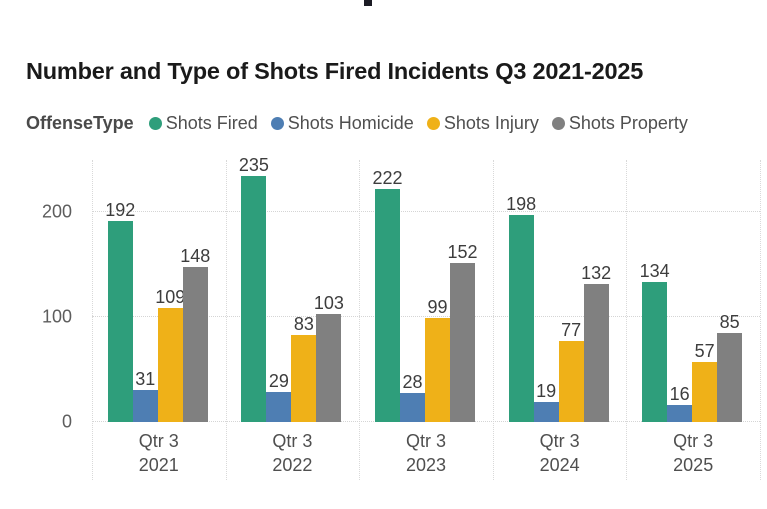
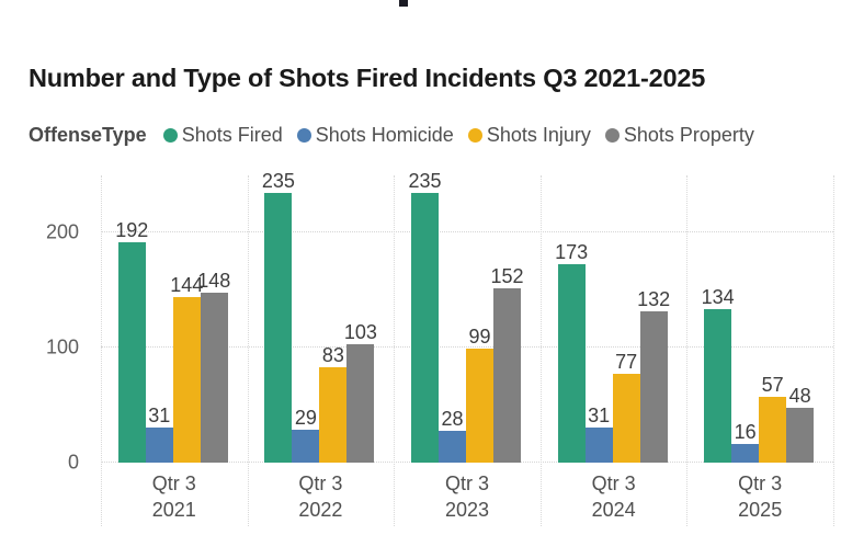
Shots Injury/Qtr 3 2021: 109 -> 144
Shots Fired/Qtr 3 2023: 222 -> 235
Shots Fired/Qtr 3 2024: 198 -> 173
Shots Homicide/Qtr 3 2024: 19 -> 31
Shots Property/Qtr 3 2025: 85 -> 48
